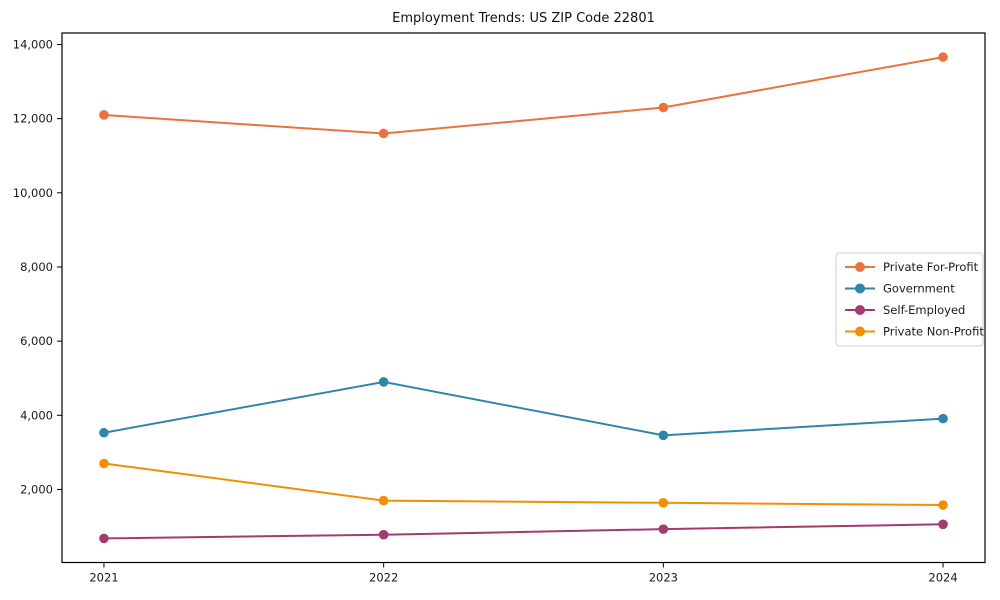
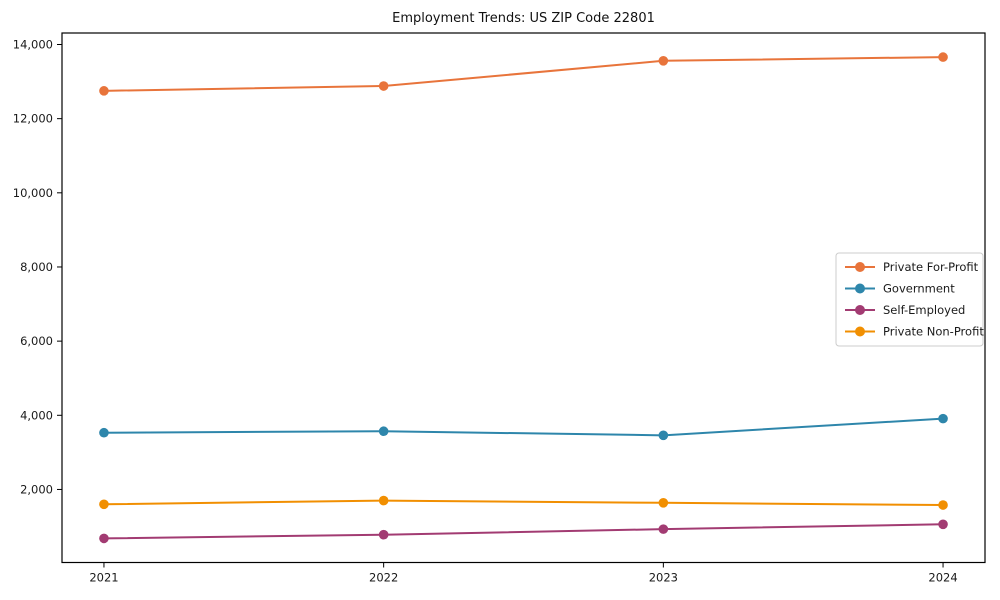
Private For-Profit/2021: 12100 -> 12800
Private Non-Profit/2021: 2700 -> 1600
Private For-Profit/2022: 11600 -> 12900
Government/2022: 4900 -> 3600
Private For-Profit/2023: 12300 -> 13600
